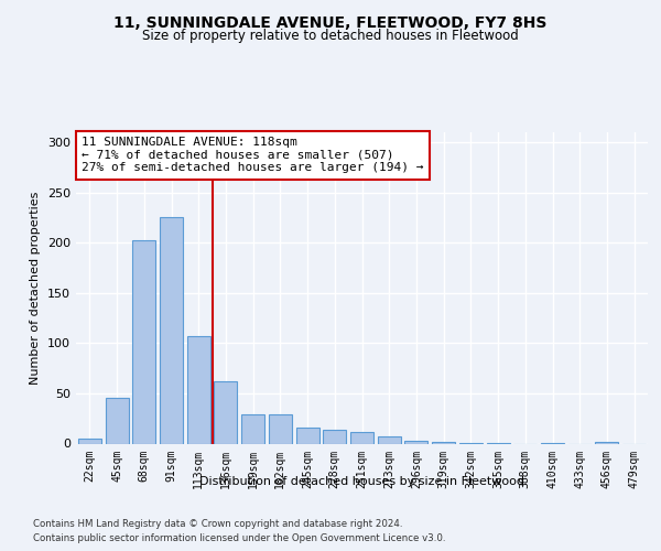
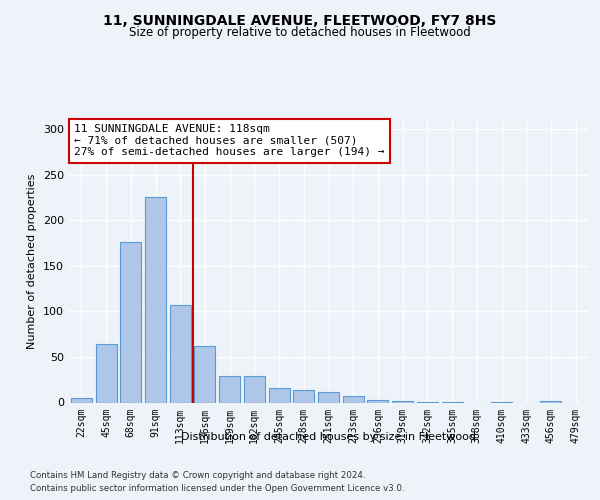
45sqm: 46 -> 64
68sqm: 203 -> 176
